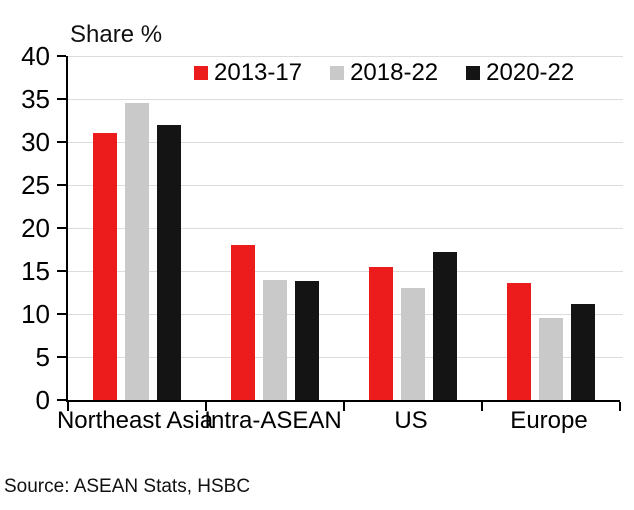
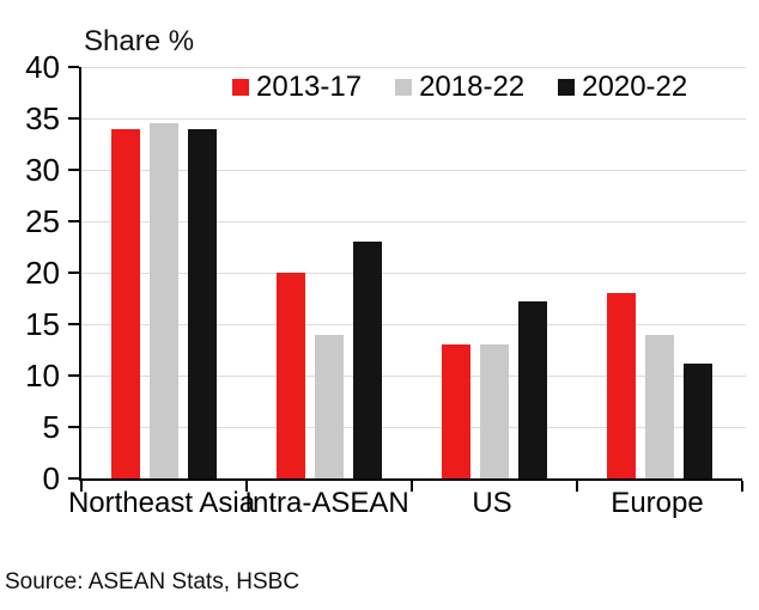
2013-17/Northeast Asia: 31 -> 34
2020-22/Northeast Asia: 32 -> 34
2013-17/Intra-ASEAN: 18 -> 20
2020-22/Intra-ASEAN: 14 -> 23
2013-17/US: 16 -> 13
2013-17/Europe: 14 -> 18
2018-22/Europe: 10 -> 14
